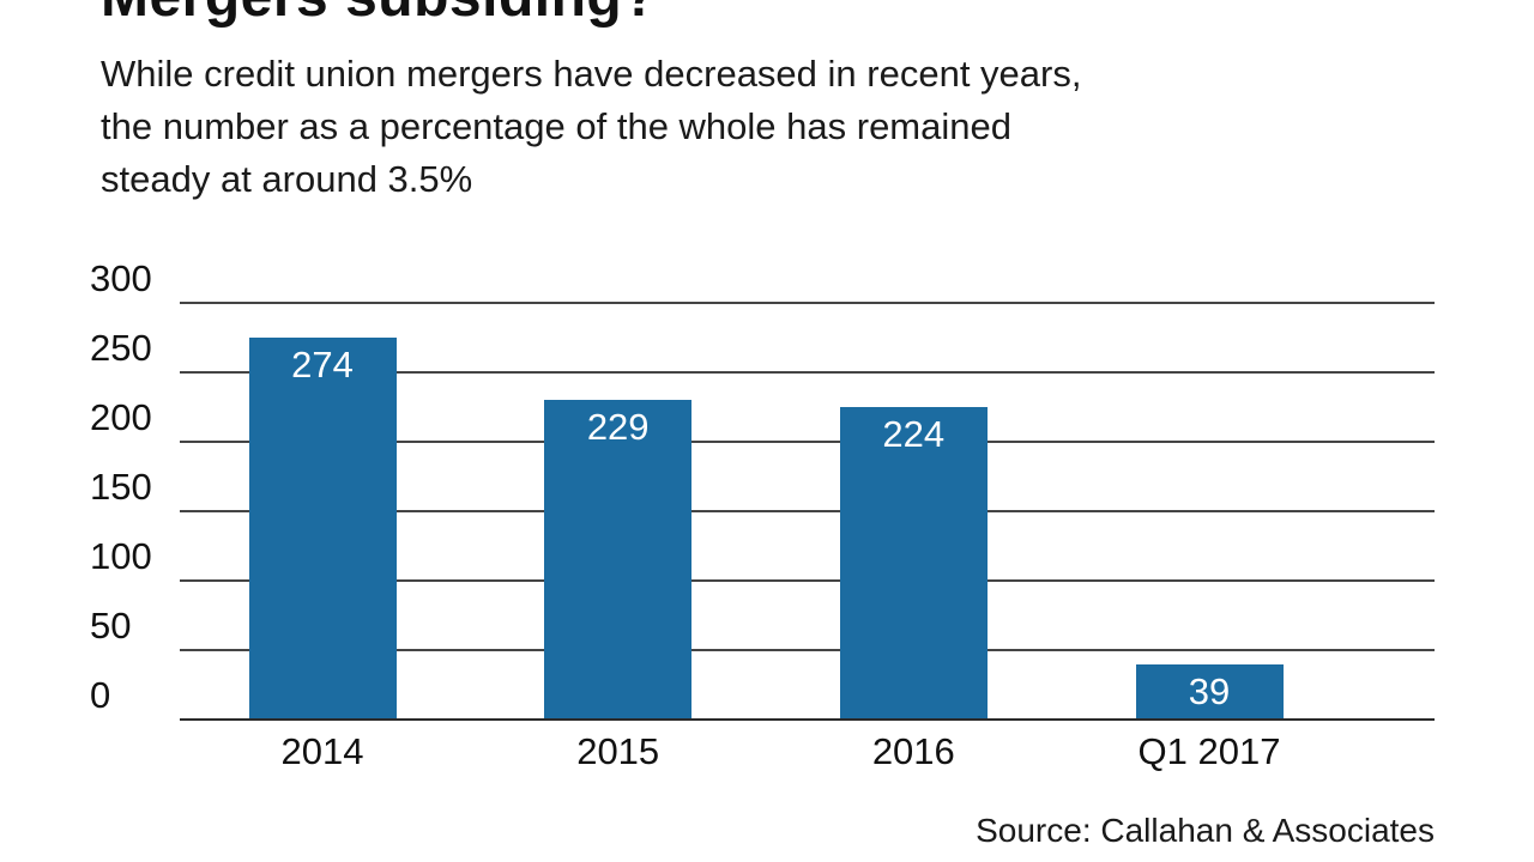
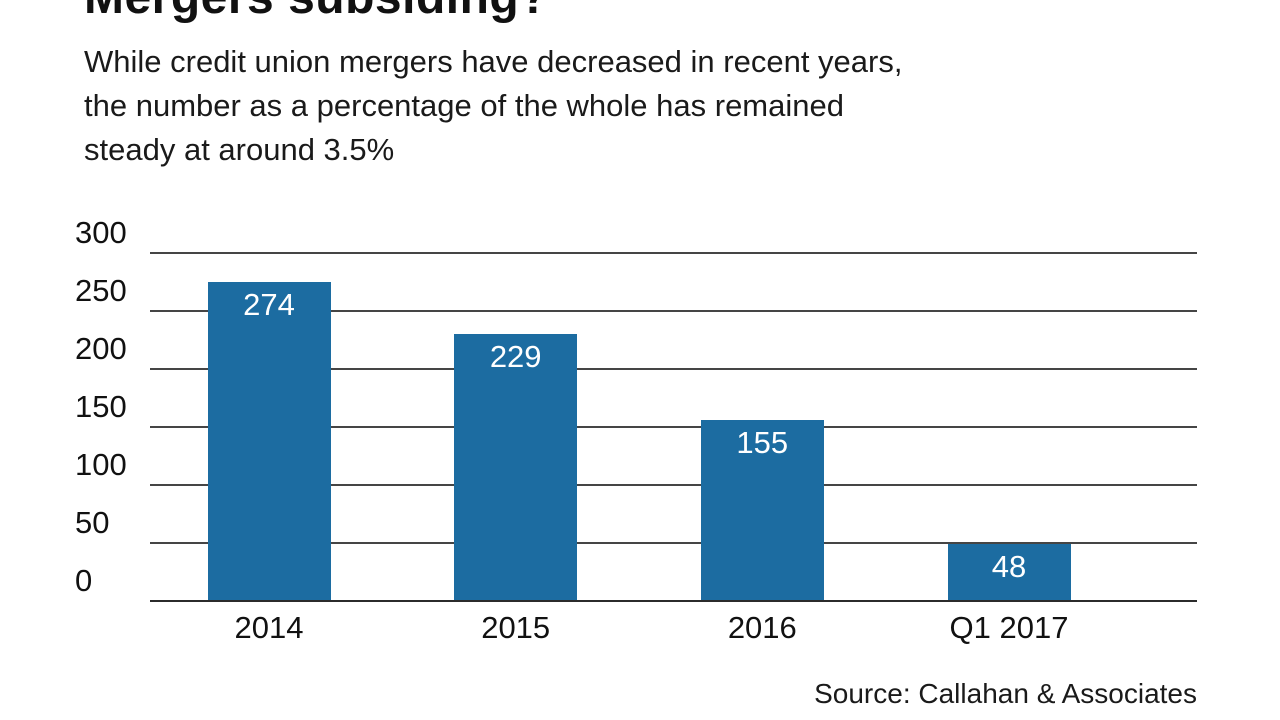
2016: 224 -> 155
Q1 2017: 39 -> 48
